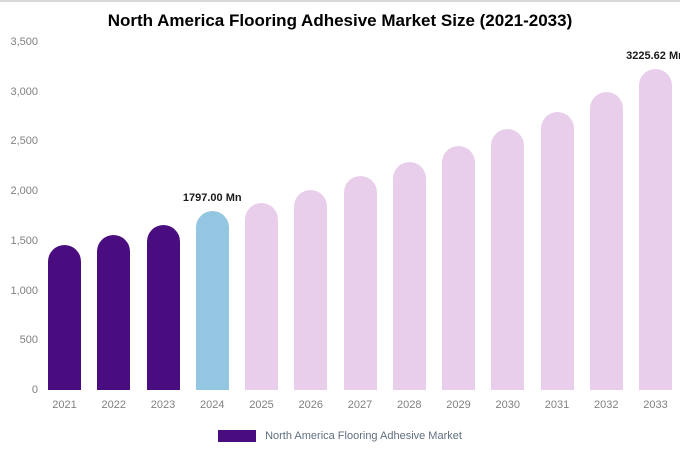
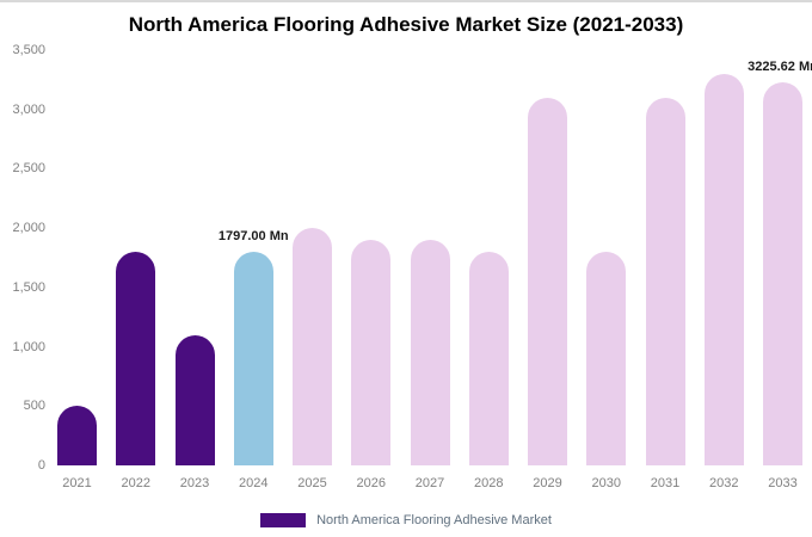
2021: 1500 -> 500
2022: 1600 -> 1800
2023: 1700 -> 1100
2025: 1900 -> 2000
2026: 2000 -> 1900
2027: 2200 -> 1900
2028: 2300 -> 1800
2029: 2500 -> 3100
2030: 2600 -> 1800
2031: 2800 -> 3100
2032: 3000 -> 3300
